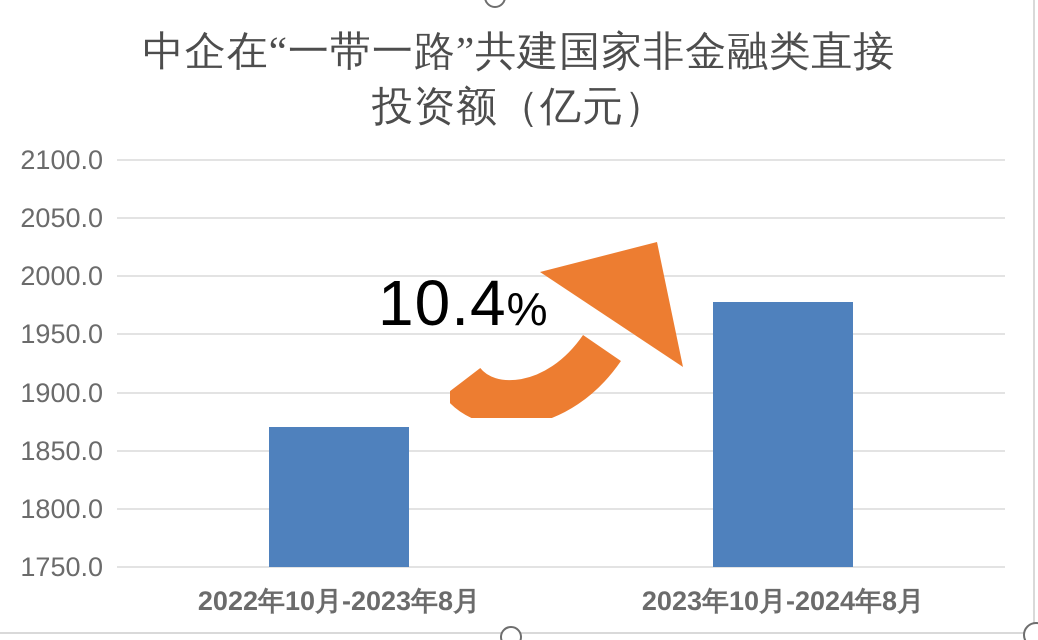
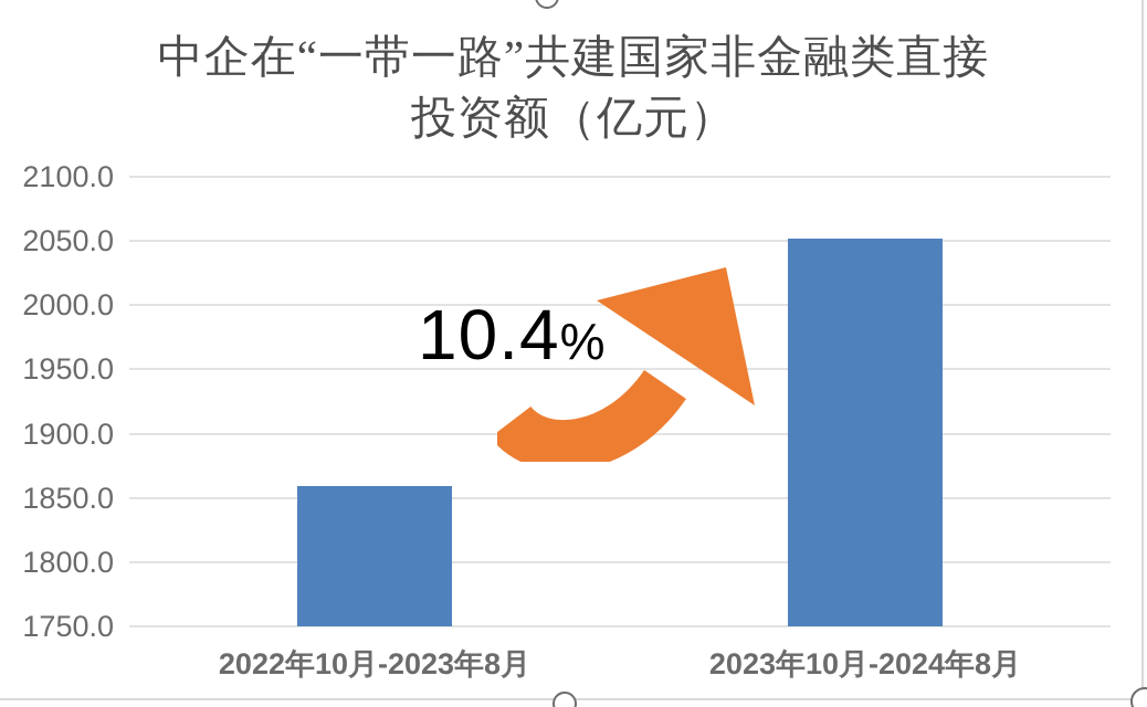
2022年10月-2023年8月: 1870 -> 1859
2023年10月-2024年8月: 1978 -> 2052
